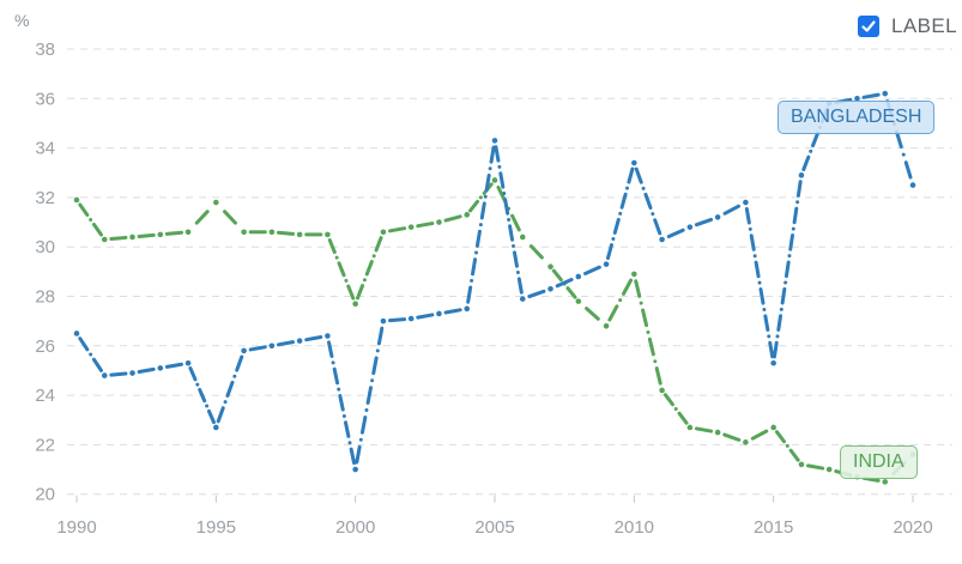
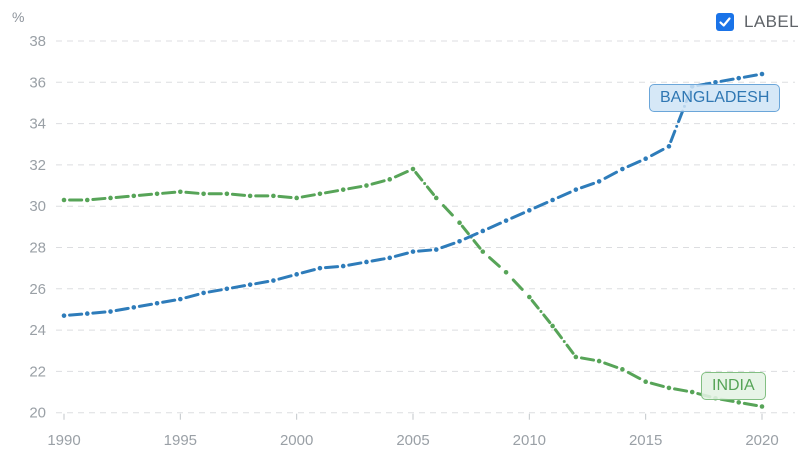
BANGLADESH/1990: 26.5 -> 24.7
INDIA/1990: 31.9 -> 30.3
BANGLADESH/1995: 22.7 -> 25.5
INDIA/1995: 31.8 -> 30.7
BANGLADESH/2000: 21.0 -> 26.7
INDIA/2000: 27.7 -> 30.4
BANGLADESH/2005: 34.3 -> 27.8
INDIA/2005: 32.7 -> 31.8
BANGLADESH/2010: 33.4 -> 29.8
INDIA/2010: 28.9 -> 25.6
BANGLADESH/2015: 25.3 -> 32.3
INDIA/2015: 22.7 -> 21.5
BANGLADESH/2020: 32.5 -> 36.4
INDIA/2020: 21.6 -> 20.3
